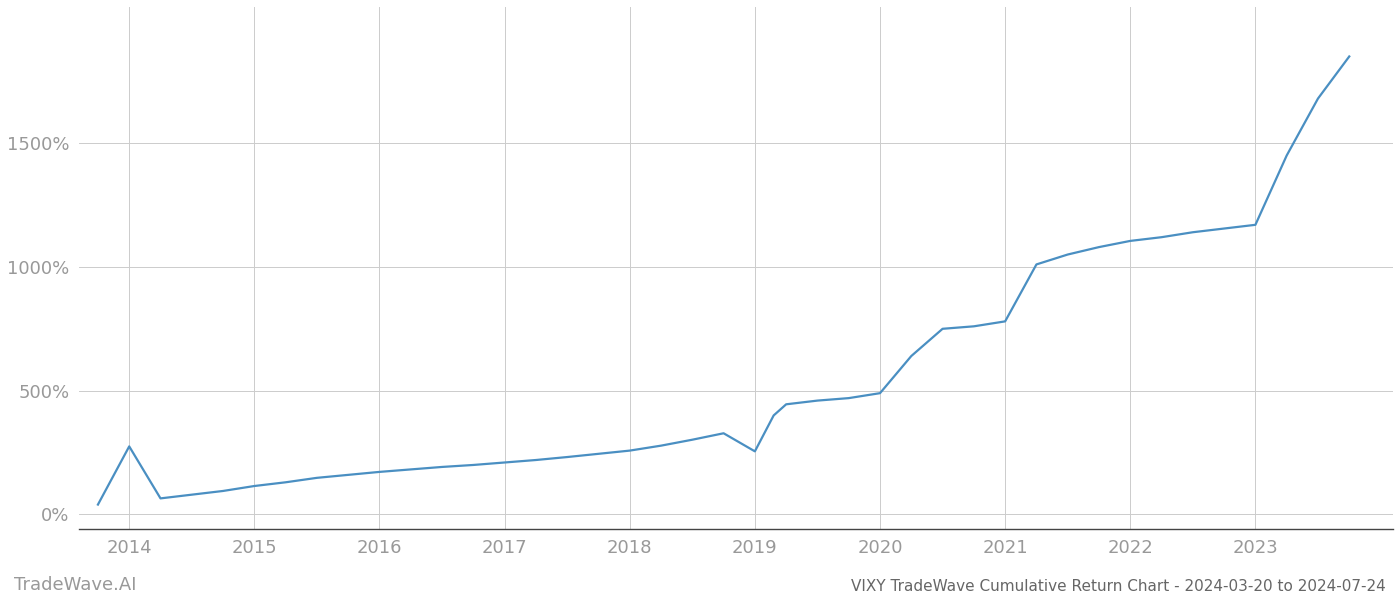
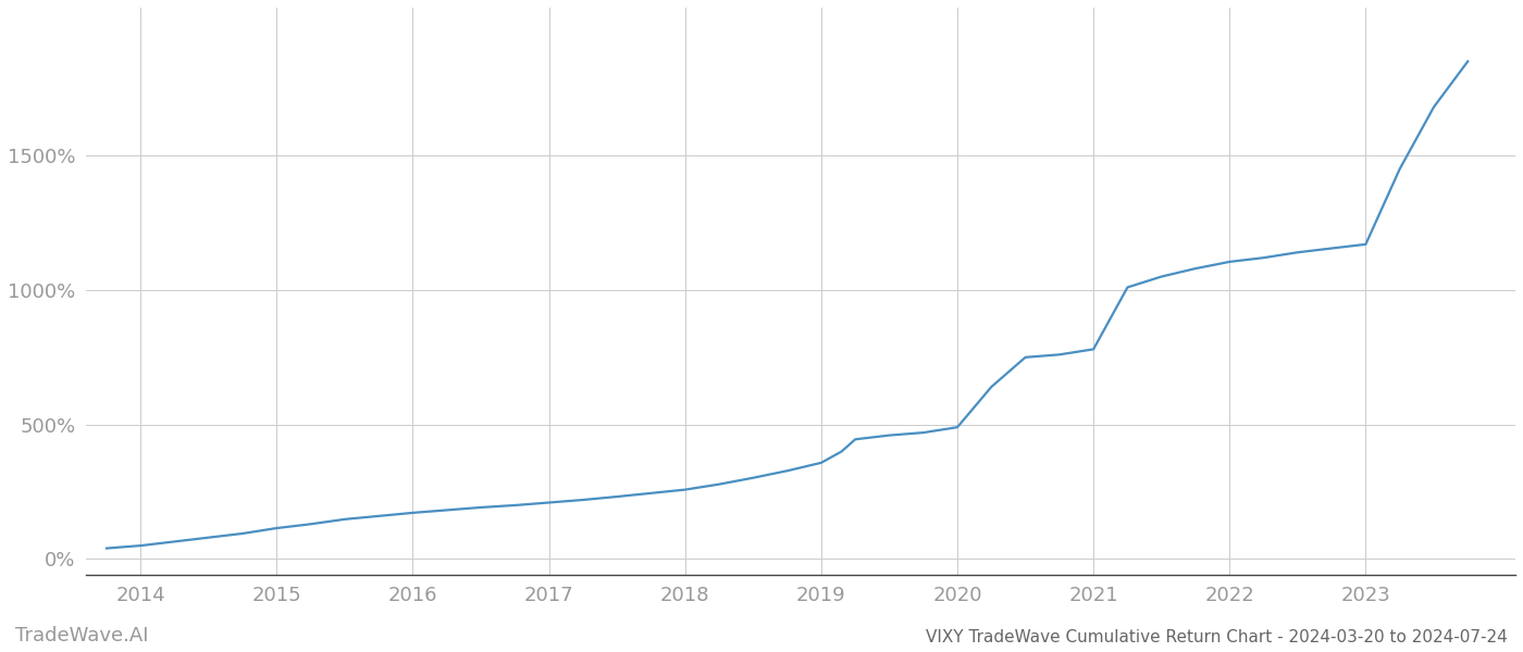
2014: 275% -> 50%
2019: 255% -> 358%
